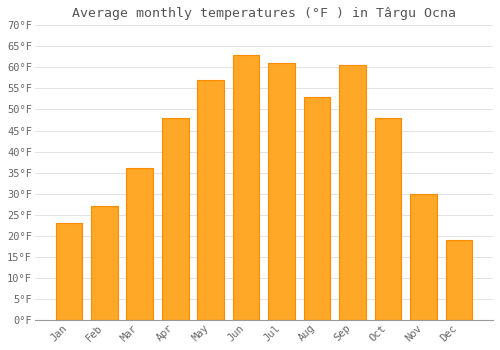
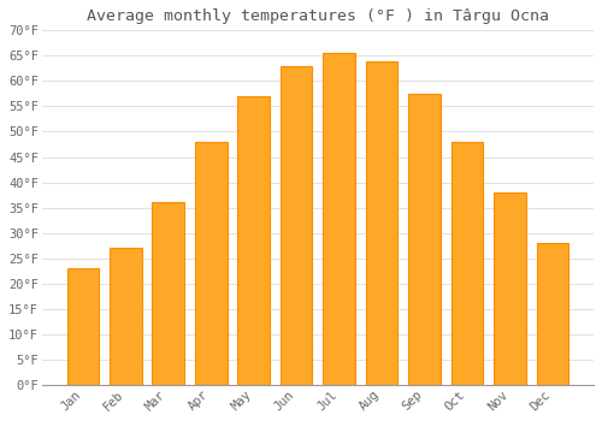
Jul: 61.0°F -> 65.5°F
Aug: 53.0°F -> 64.0°F
Sep: 60.5°F -> 57.5°F
Nov: 30.0°F -> 38.0°F
Dec: 19.0°F -> 28.0°F
